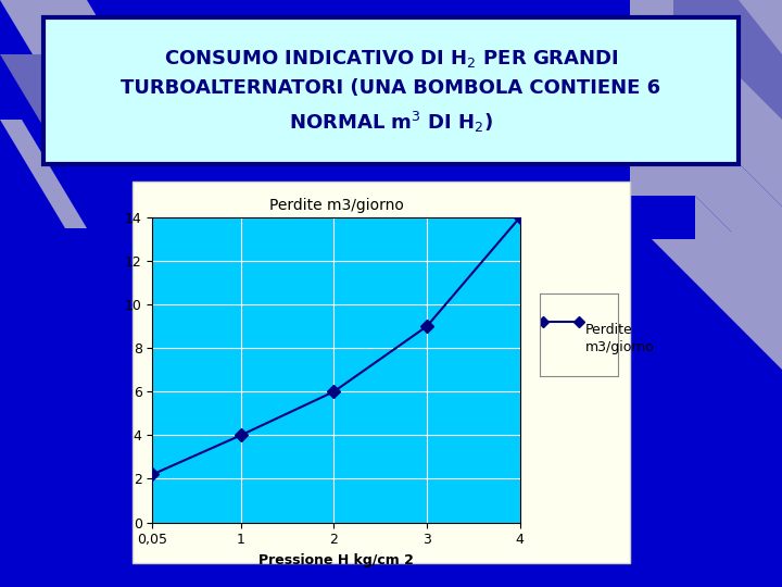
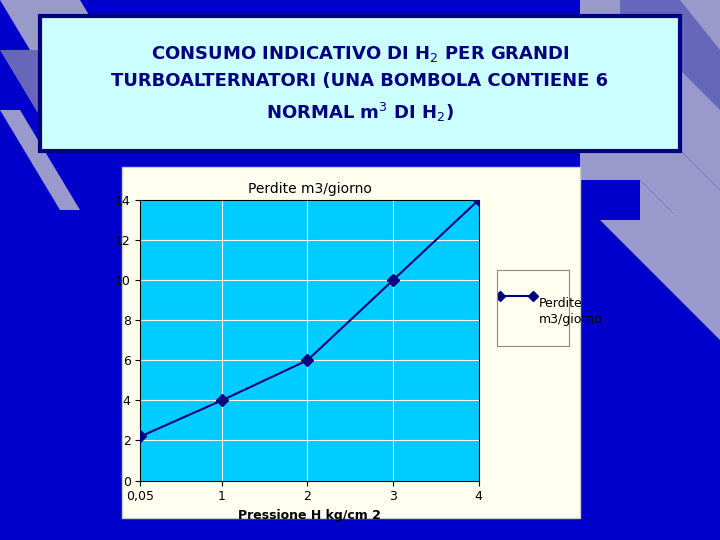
3: 9.0 -> 10.0
